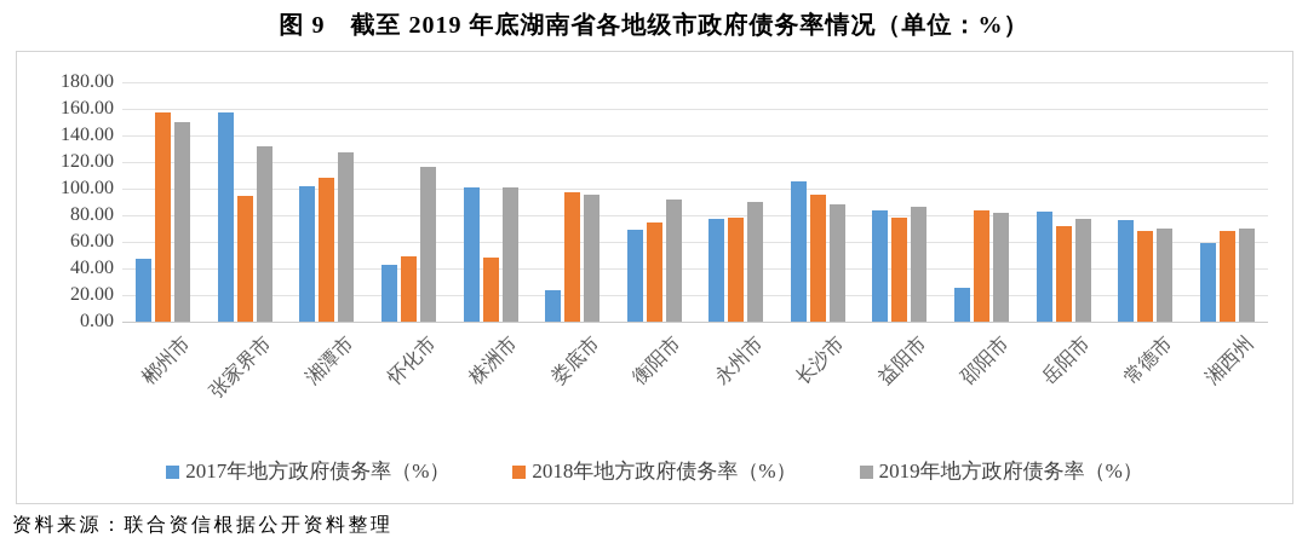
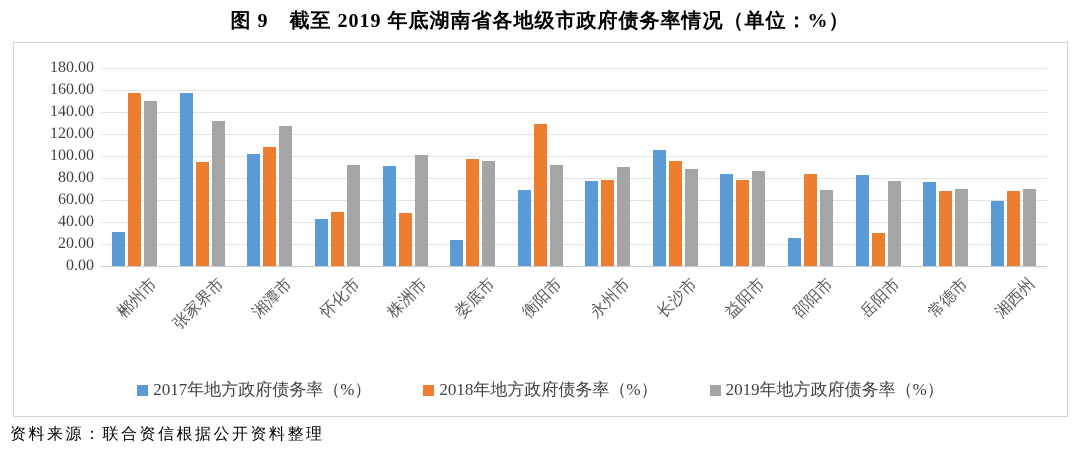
2017年地方政府债务率（%）/郴州市: 48 -> 31
2019年地方政府债务率（%）/怀化市: 116 -> 92
2017年地方政府债务率（%）/株洲市: 100 -> 91
2018年地方政府债务率（%）/衡阳市: 75 -> 129
2019年地方政府债务率（%）/邵阳市: 82 -> 69
2018年地方政府债务率（%）/岳阳市: 72 -> 30
